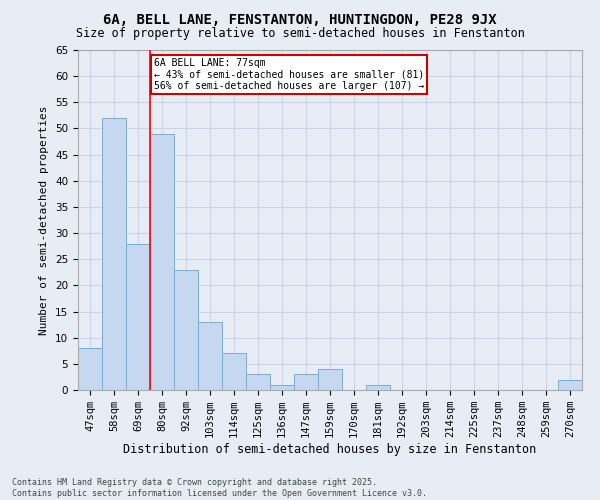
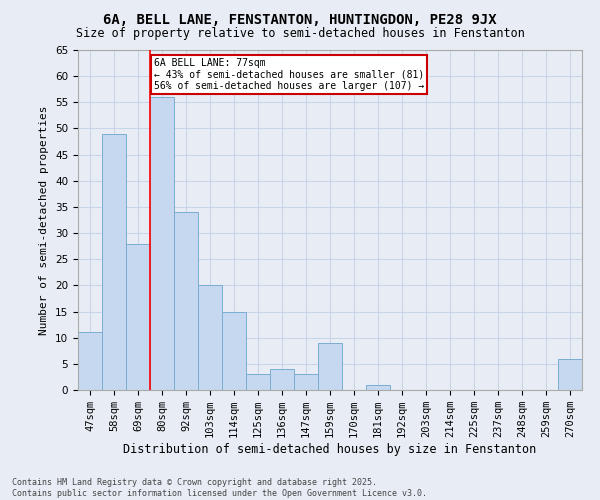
47sqm: 8 -> 11
58sqm: 52 -> 49
80sqm: 49 -> 56
92sqm: 23 -> 34
103sqm: 13 -> 20
114sqm: 7 -> 15
136sqm: 1 -> 4
159sqm: 4 -> 9
270sqm: 2 -> 6
